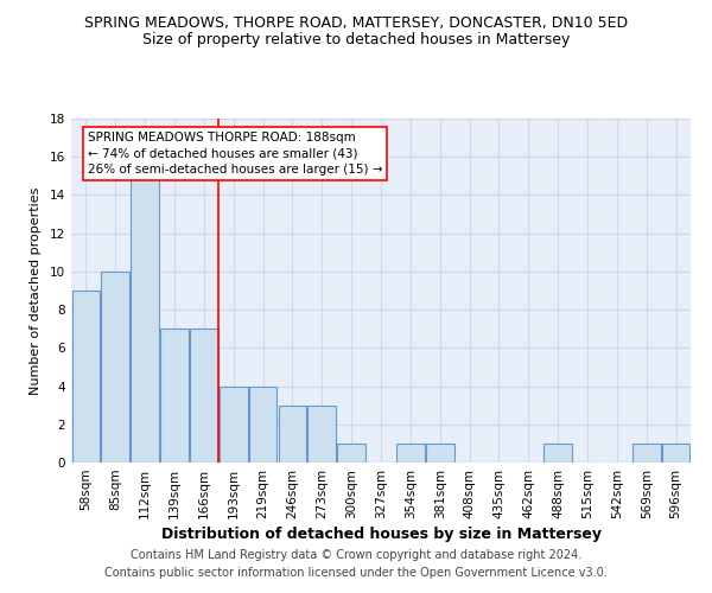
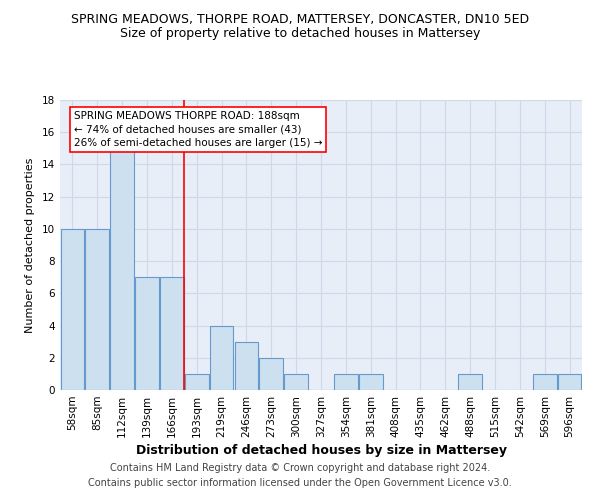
58sqm: 9 -> 10
193sqm: 4 -> 1
273sqm: 3 -> 2
